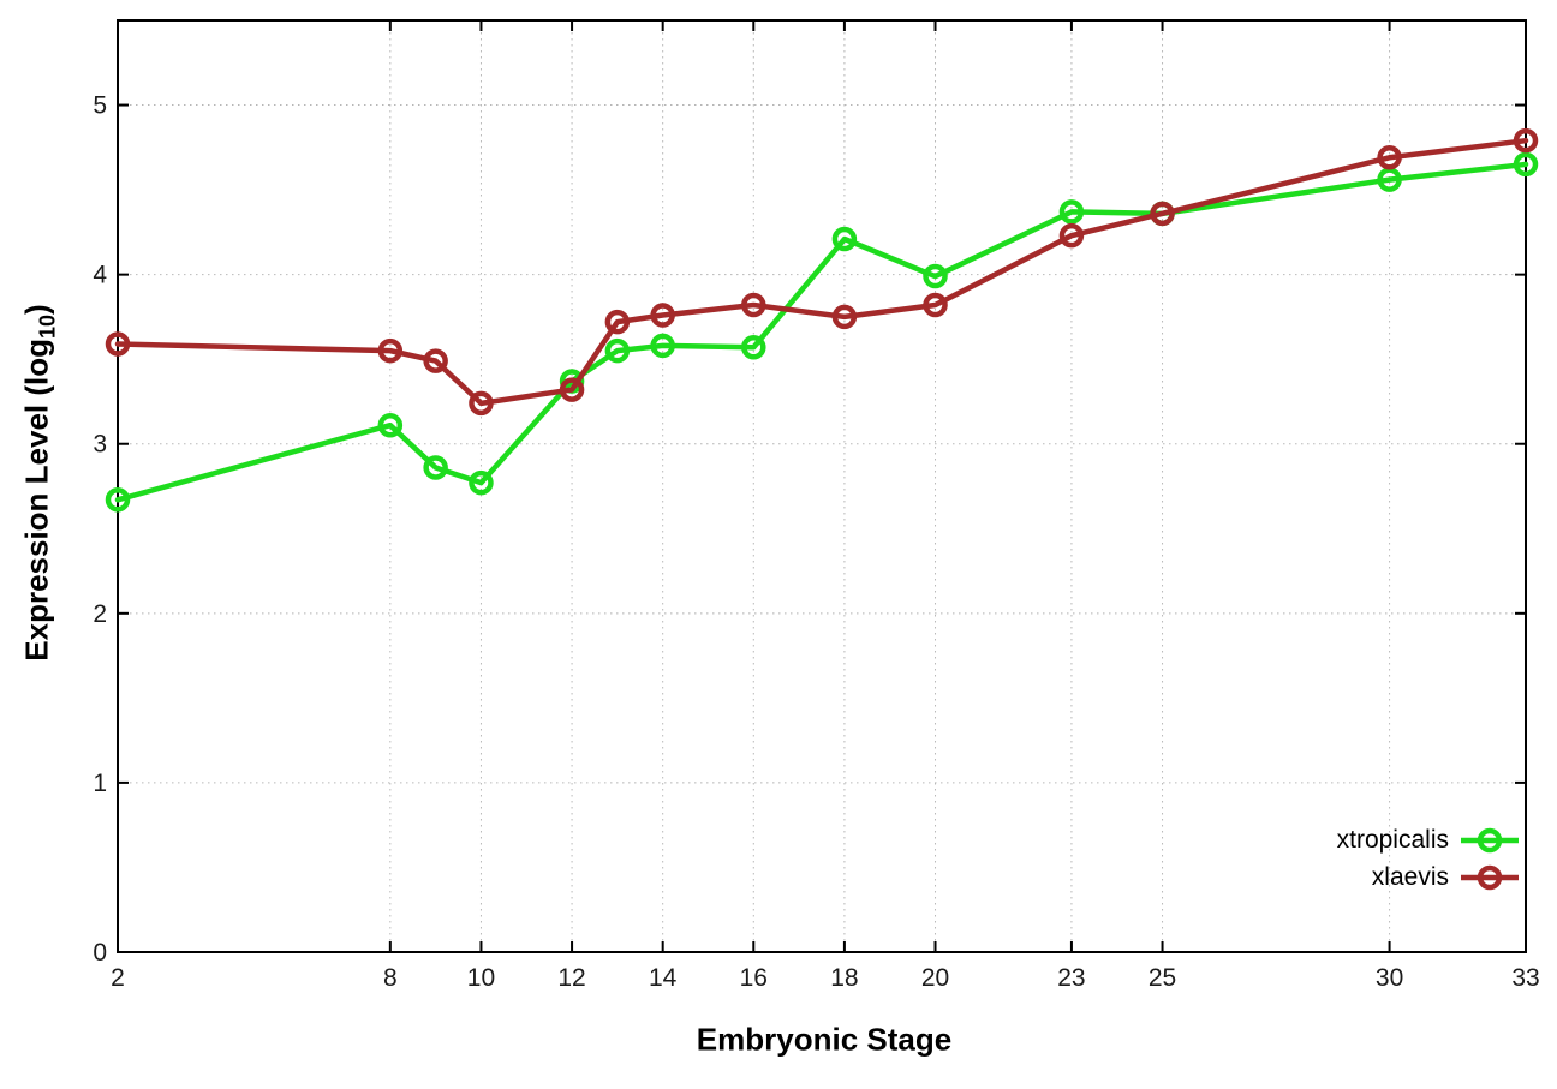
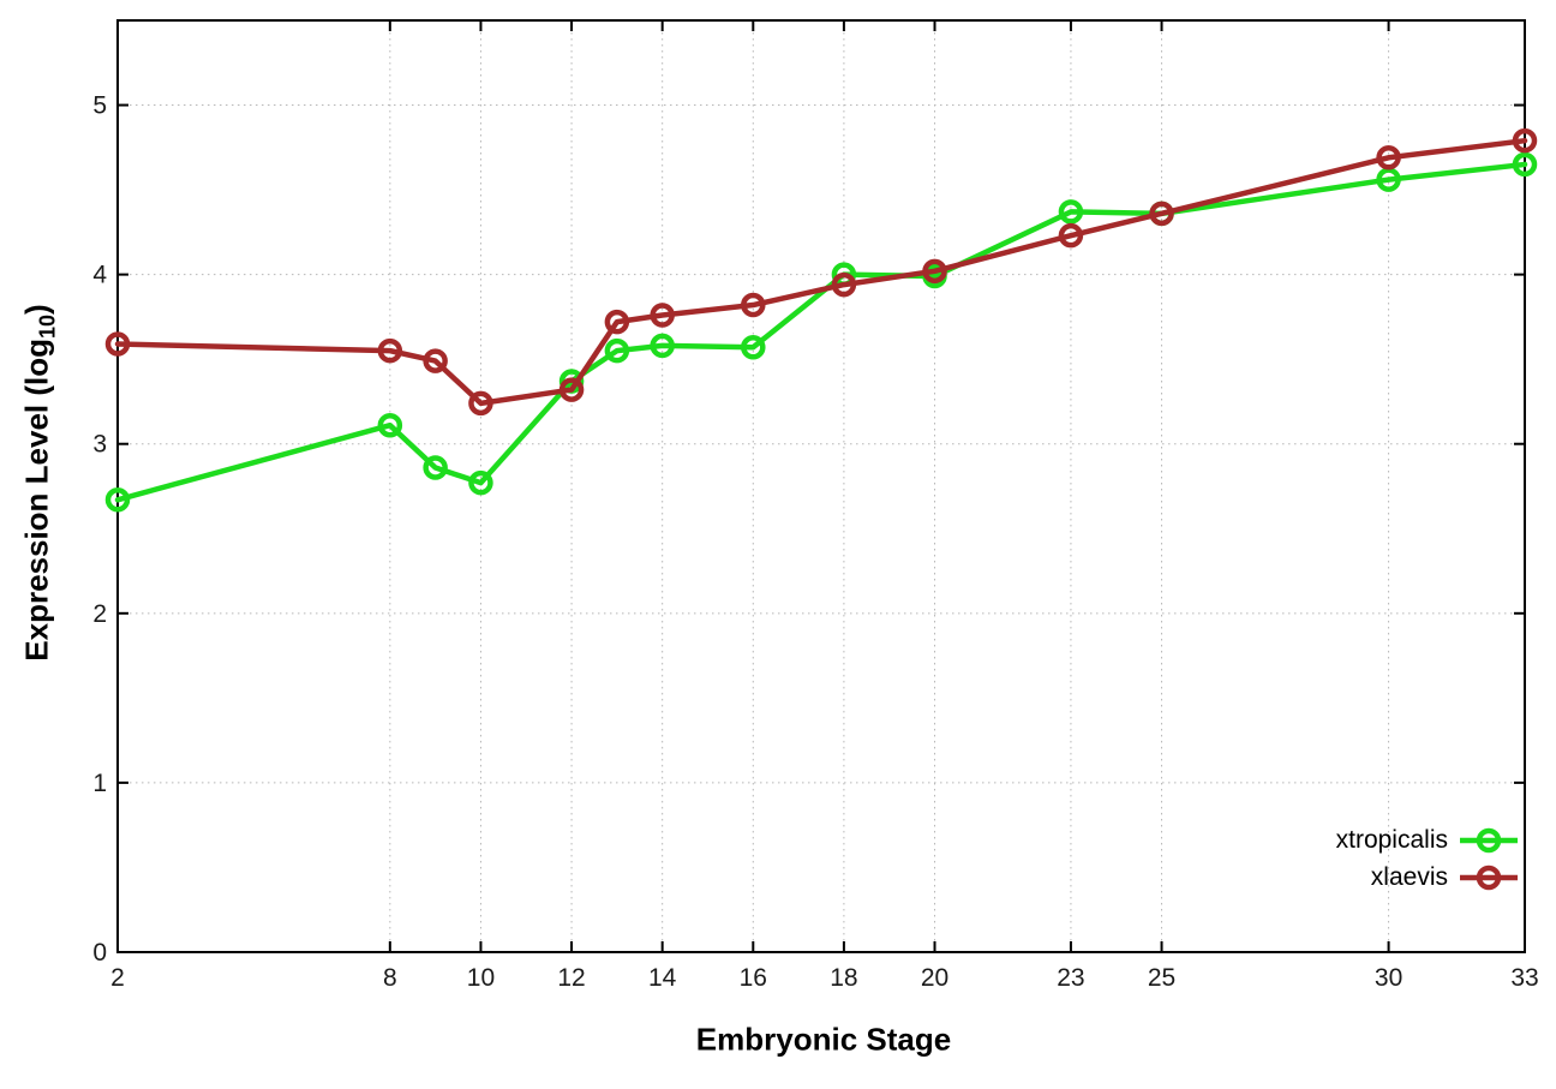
xtropicalis/18: 4.21 -> 4.00
xlaevis/18: 3.75 -> 3.94
xlaevis/20: 3.82 -> 4.02
